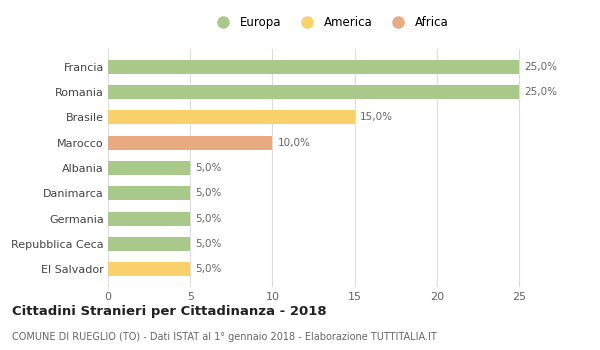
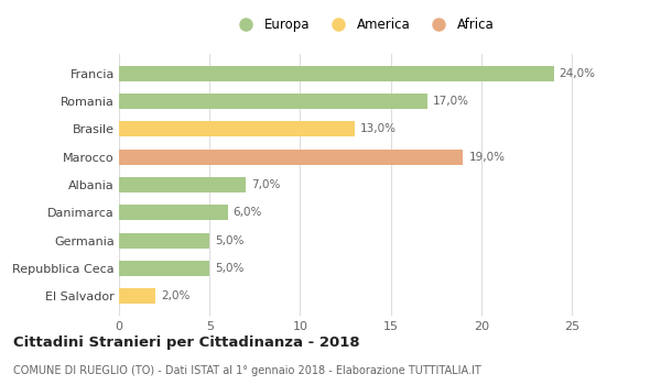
Francia: 25,0% -> 24,0%
Romania: 25,0% -> 17,0%
Brasile: 15,0% -> 13,0%
Marocco: 10,0% -> 19,0%
Albania: 5,0% -> 7,0%
Danimarca: 5,0% -> 6,0%
El Salvador: 5,0% -> 2,0%
